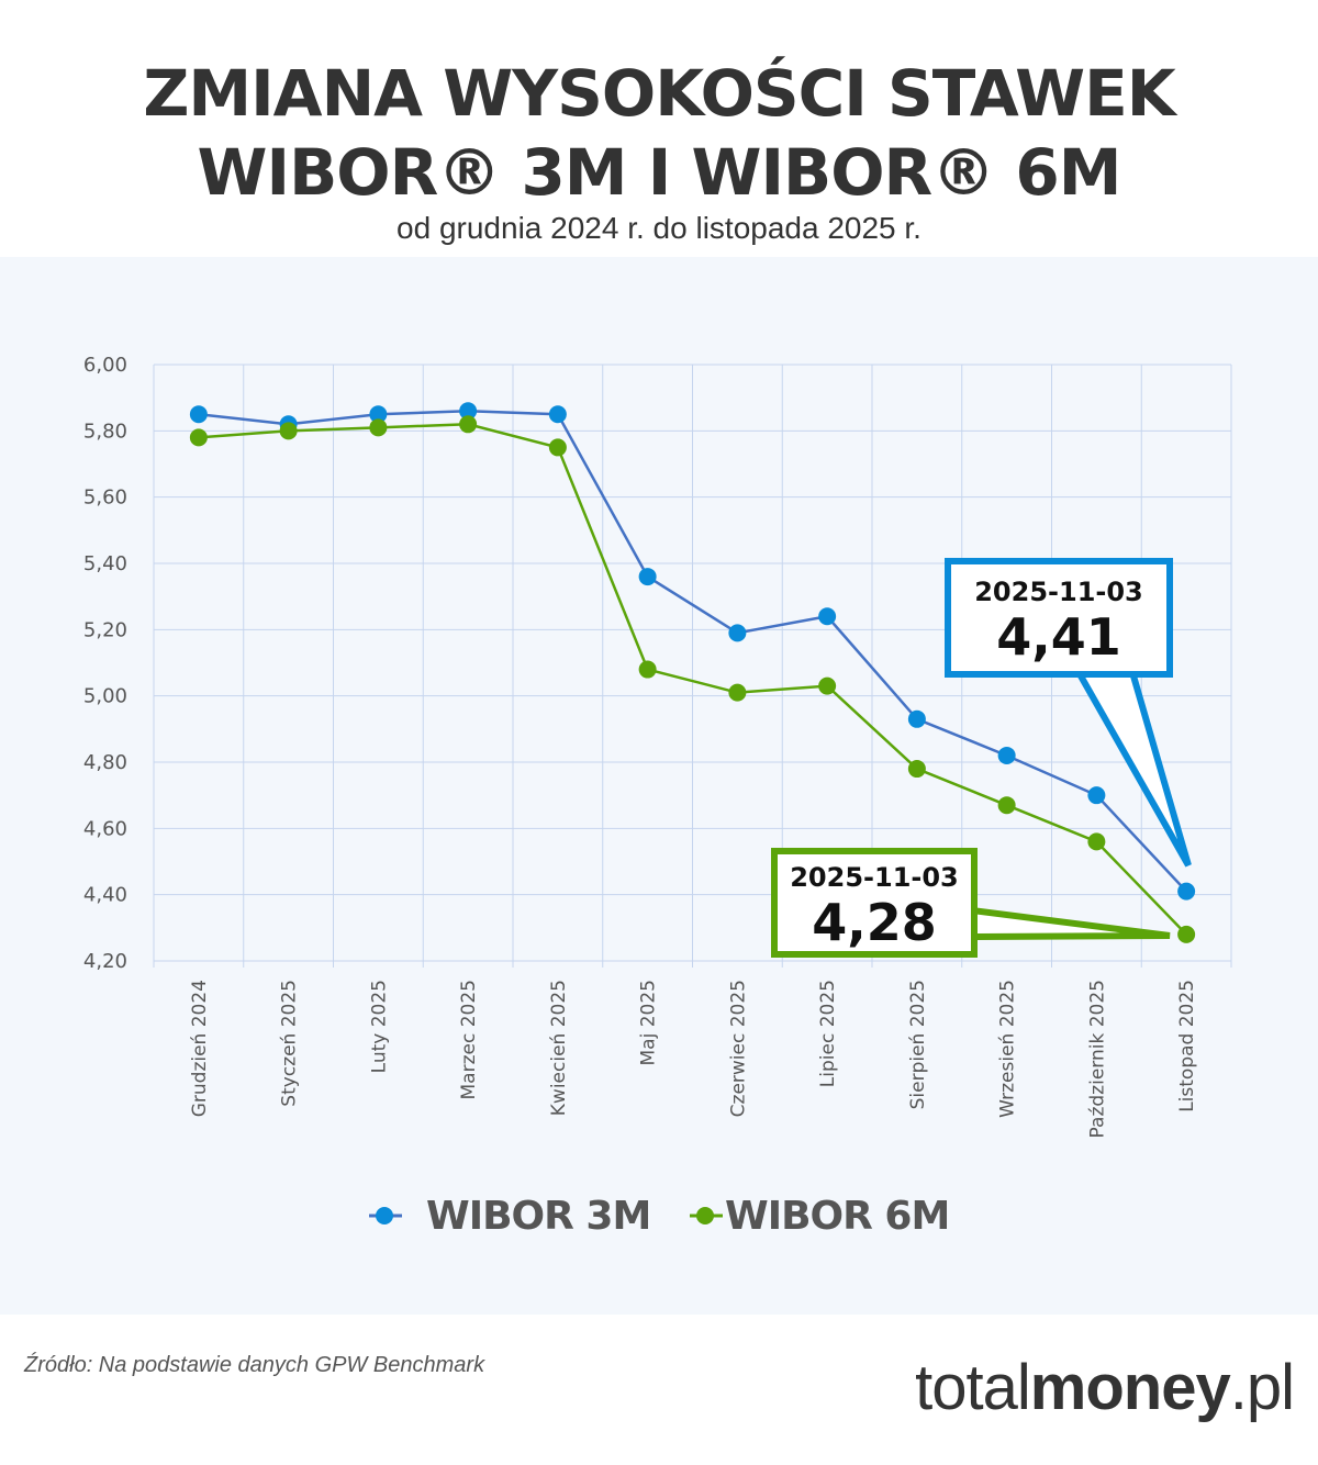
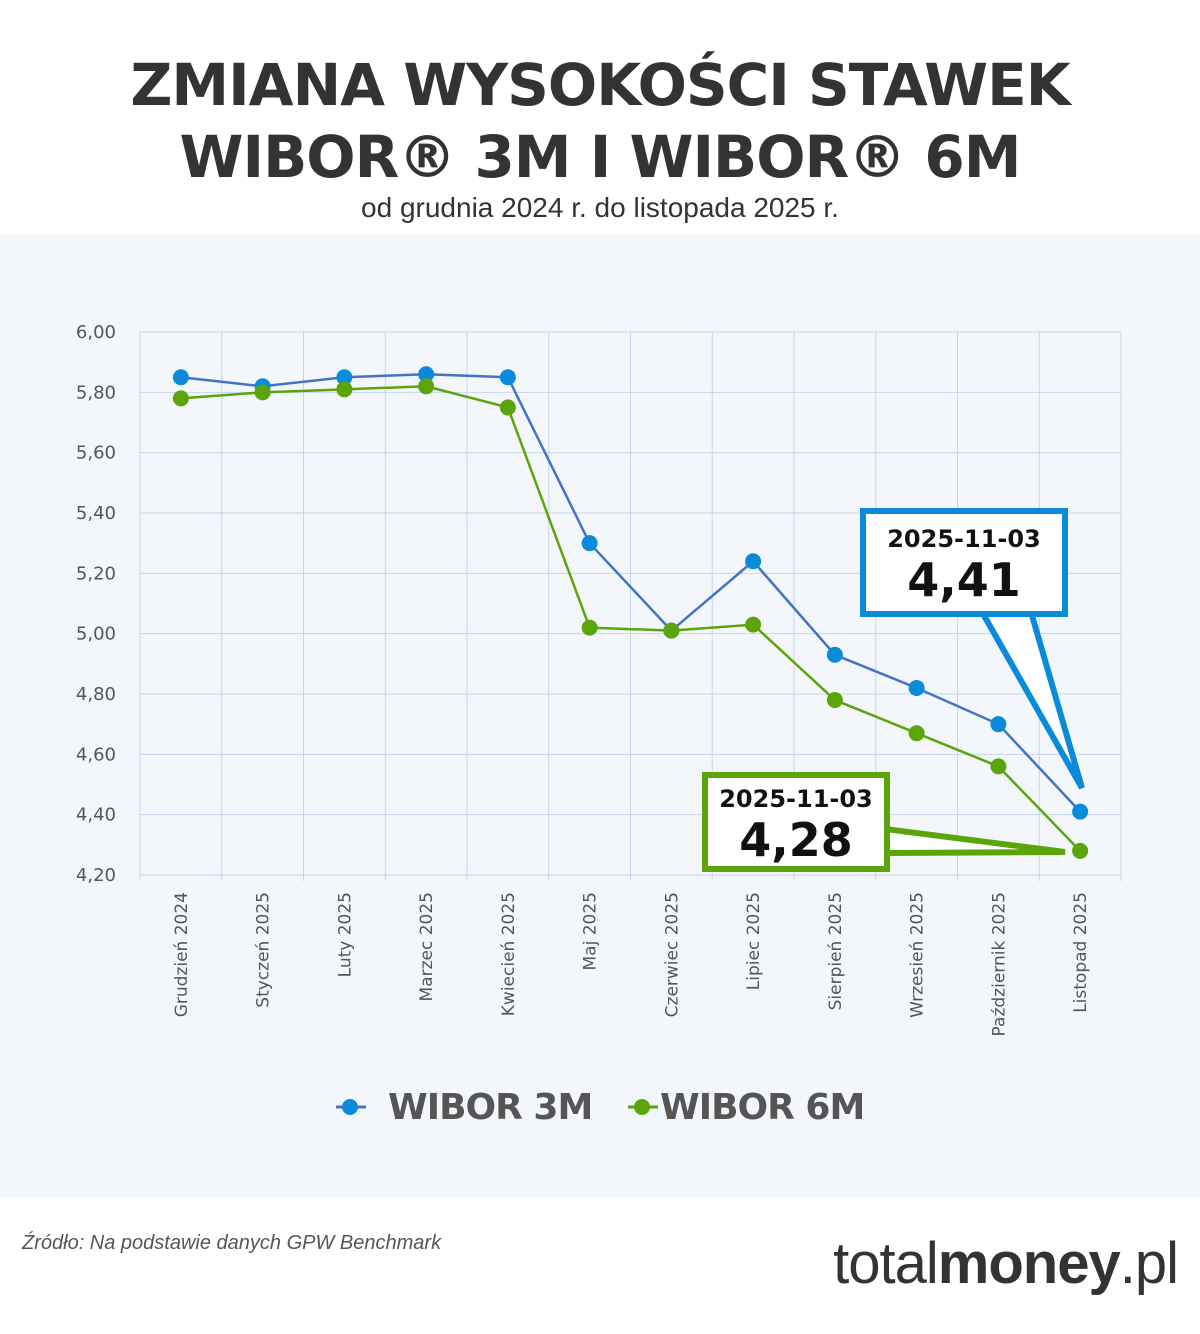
WIBOR 3M/Maj 2025: 5,36 -> 5,30
WIBOR 6M/Maj 2025: 5,08 -> 5,02
WIBOR 3M/Czerwiec 2025: 5,19 -> 5,01
